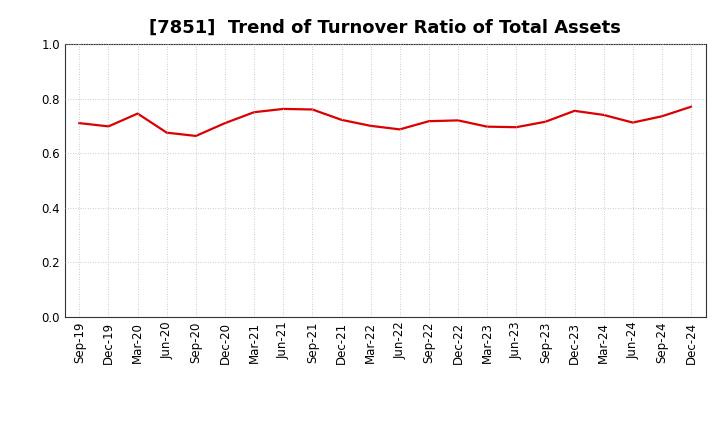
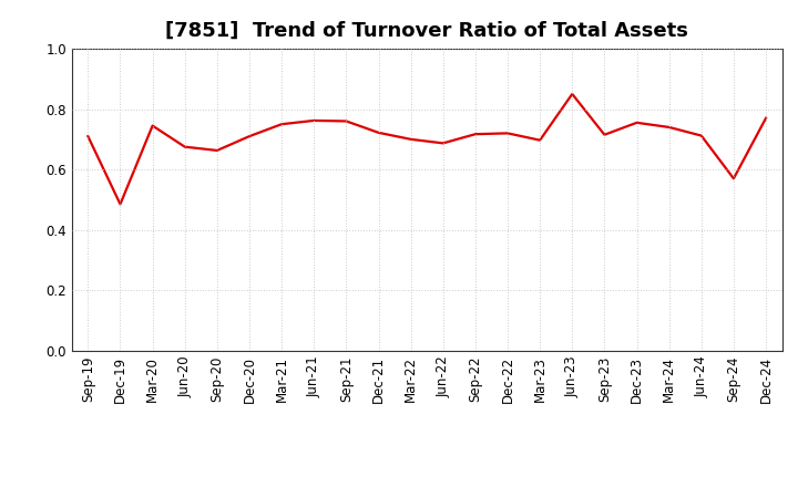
Dec-19: 0.698 -> 0.485
Jun-23: 0.695 -> 0.850
Sep-24: 0.735 -> 0.570
